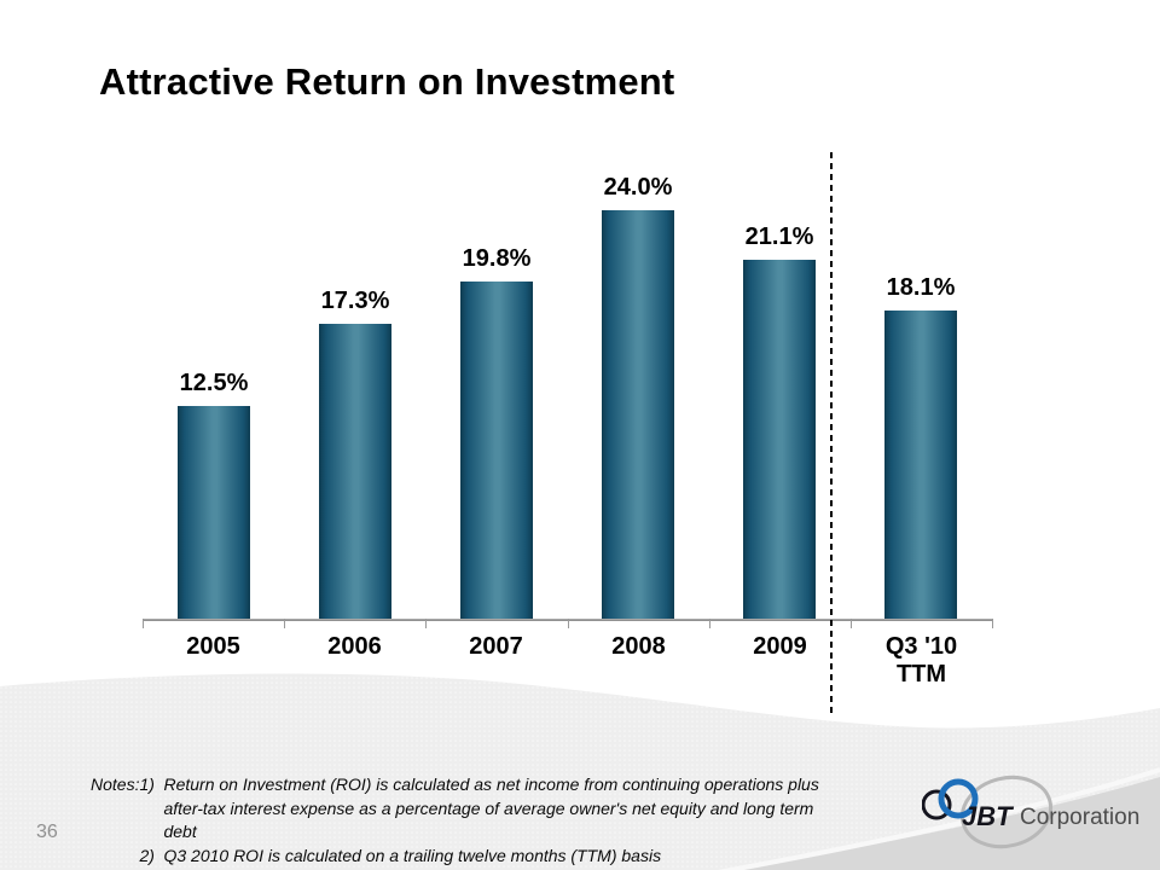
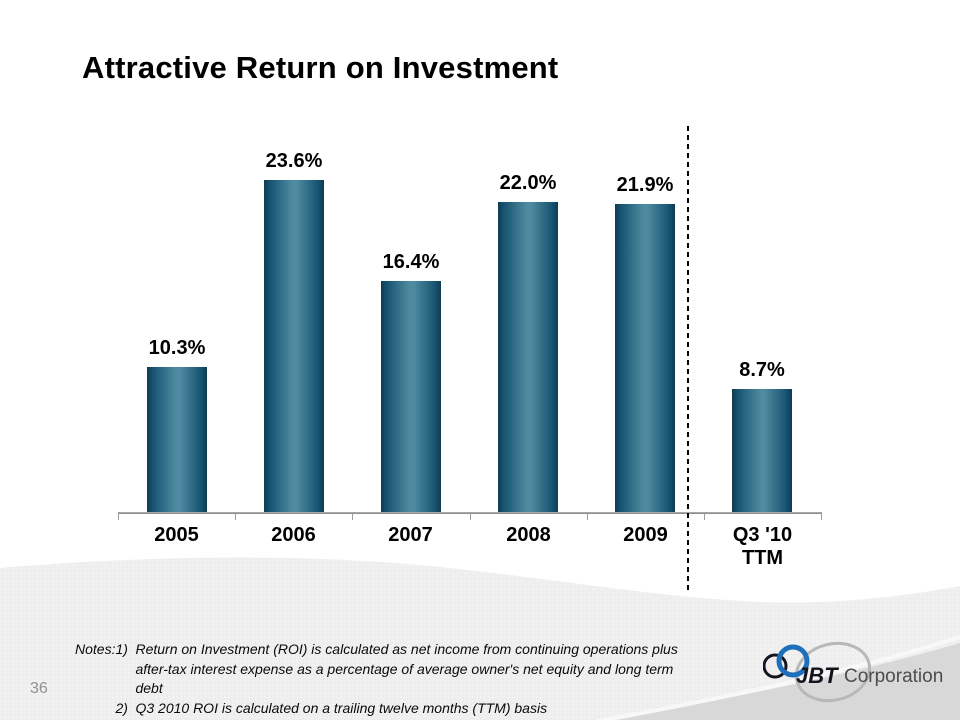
2005: 12.5% -> 10.3%
2006: 17.3% -> 23.6%
2007: 19.8% -> 16.4%
2008: 24.0% -> 22.0%
2009: 21.1% -> 21.9%
Q3 '10 TTM: 18.1% -> 8.7%
